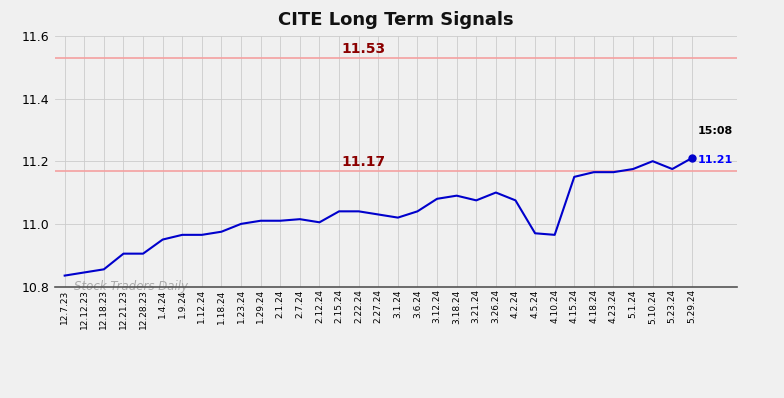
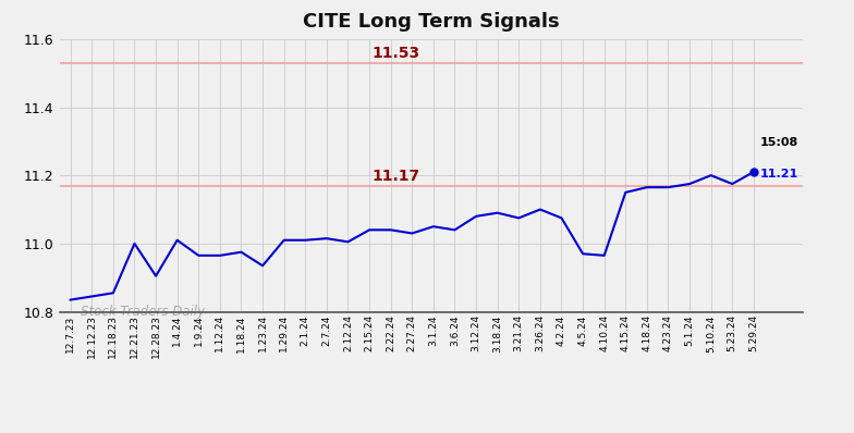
12.21.23: 10.905 -> 11.000
1.4.24: 10.950 -> 11.010
1.23.24: 11.000 -> 10.935
3.1.24: 11.020 -> 11.050
